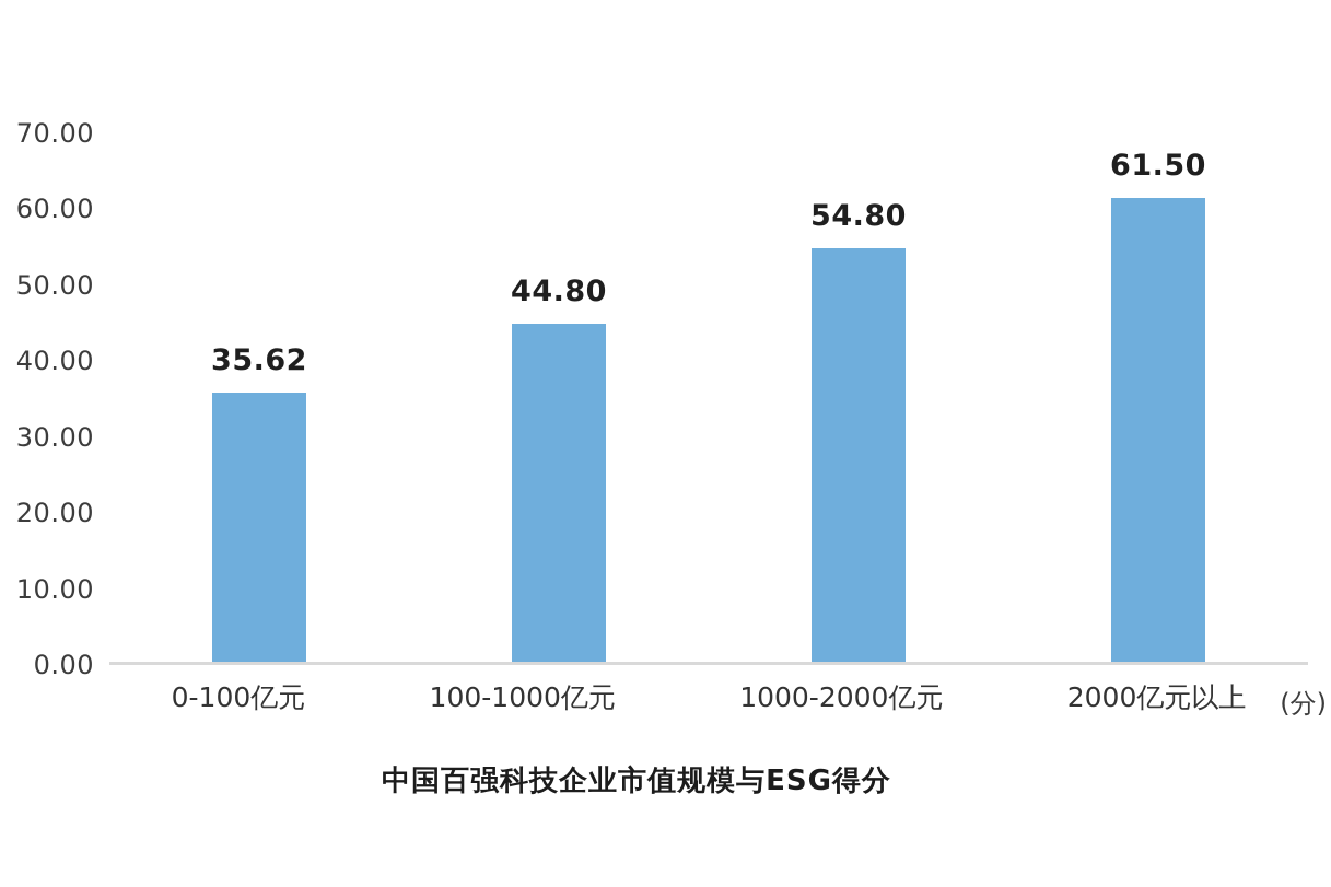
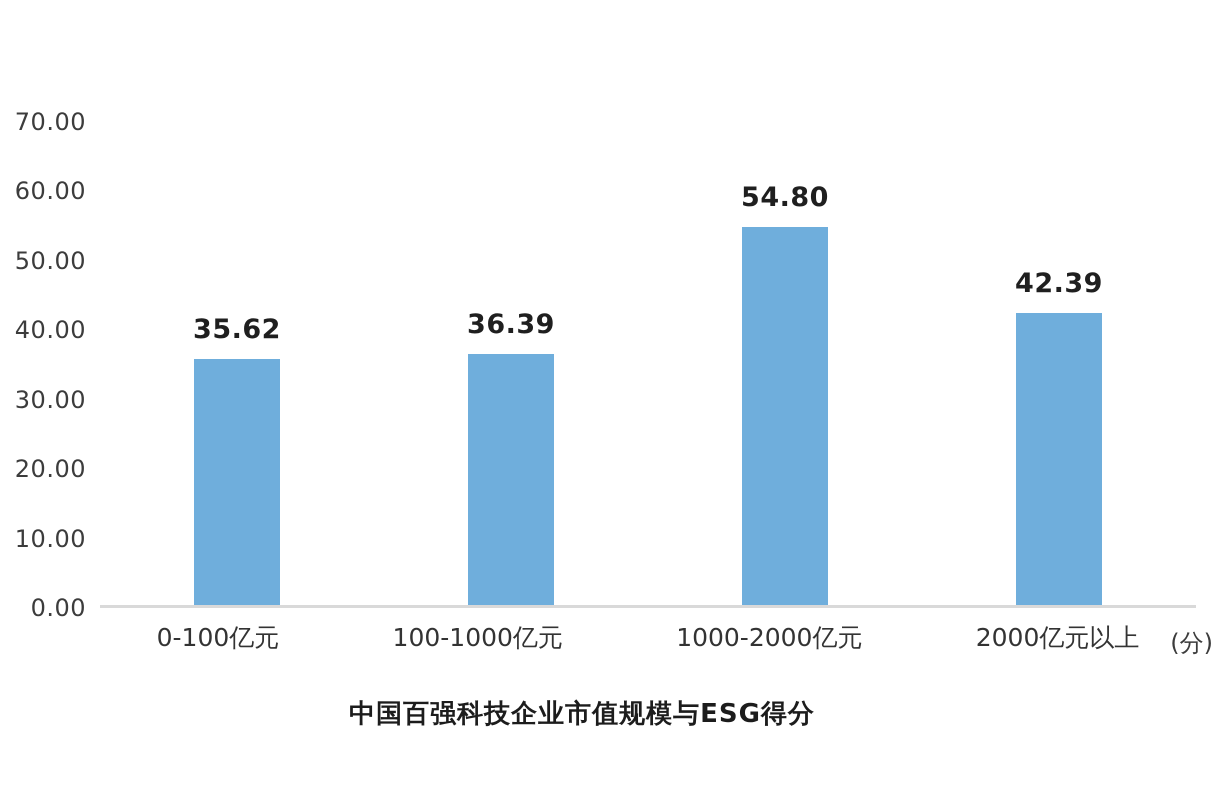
100-1000亿元: 44.80 -> 36.39
2000亿元以上: 61.50 -> 42.39
